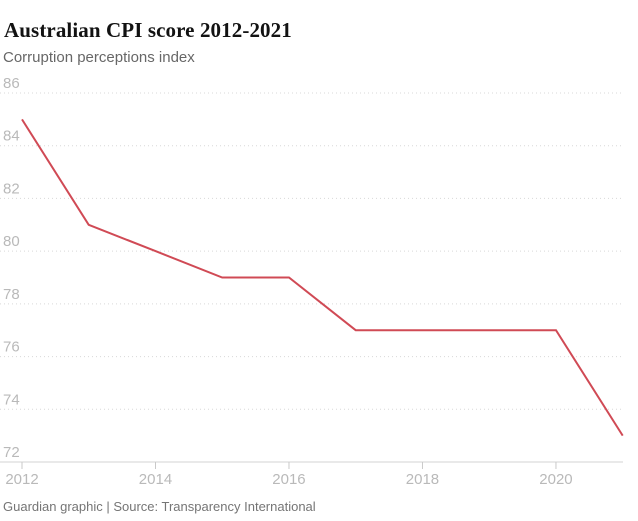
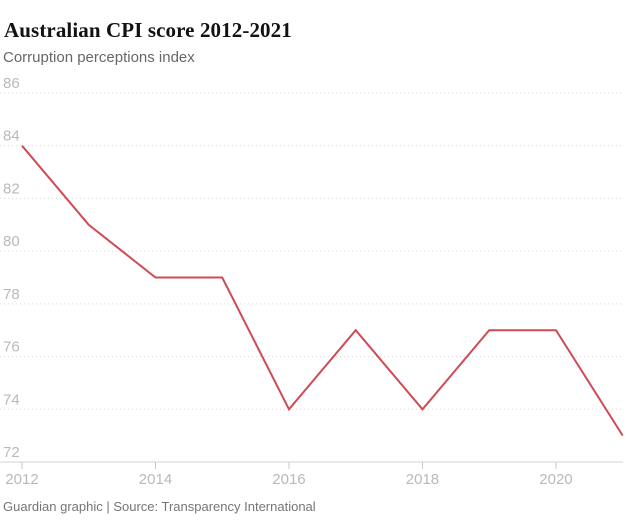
2012: 85 -> 84
2014: 80 -> 79
2016: 79 -> 74
2018: 77 -> 74
